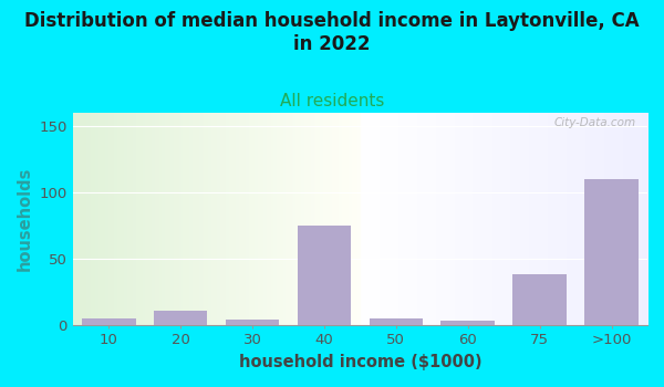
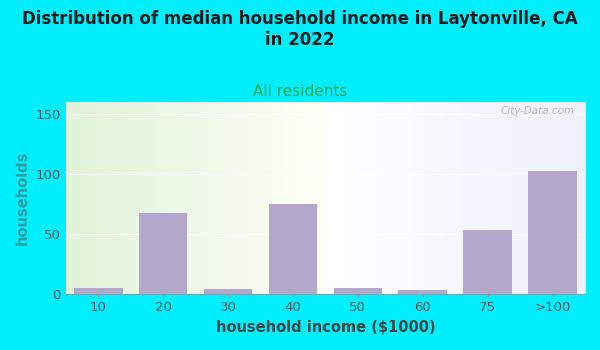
20: 11 -> 68
75: 38 -> 53
>100: 110 -> 103
